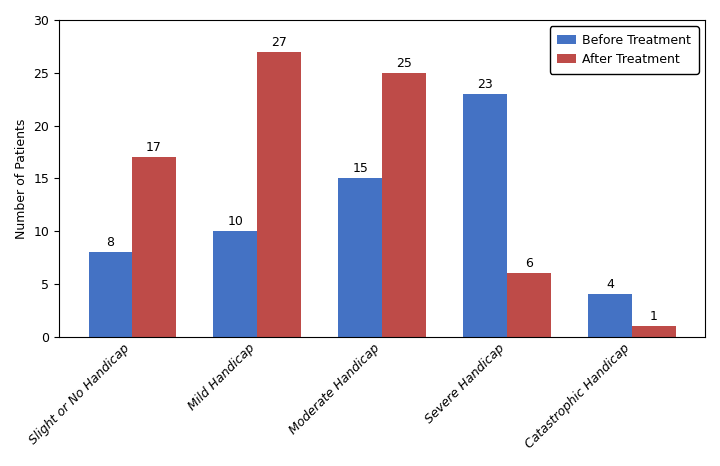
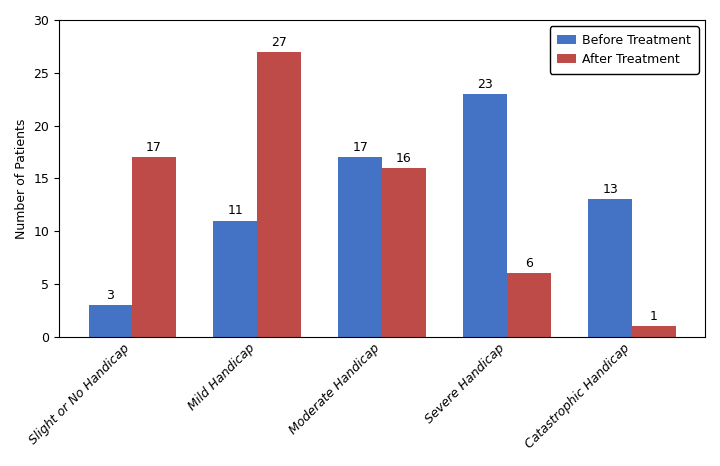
Before Treatment/Slight or No Handicap: 8 -> 3
Before Treatment/Mild Handicap: 10 -> 11
Before Treatment/Moderate Handicap: 15 -> 17
After Treatment/Moderate Handicap: 25 -> 16
Before Treatment/Catastrophic Handicap: 4 -> 13
